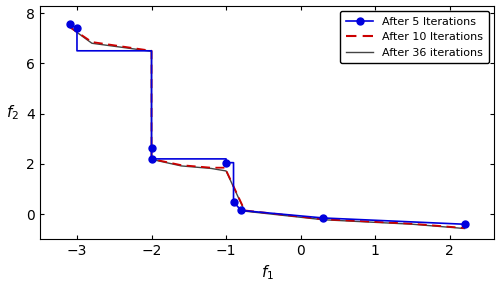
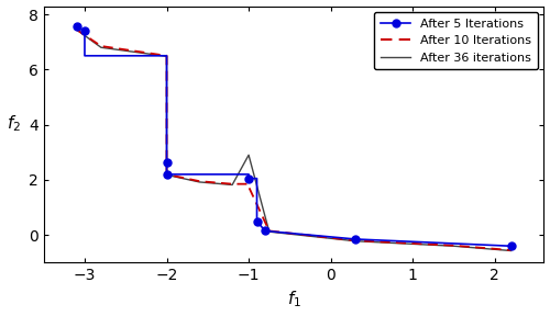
After 36 iterations/−1: 1.72 -> 2.90
